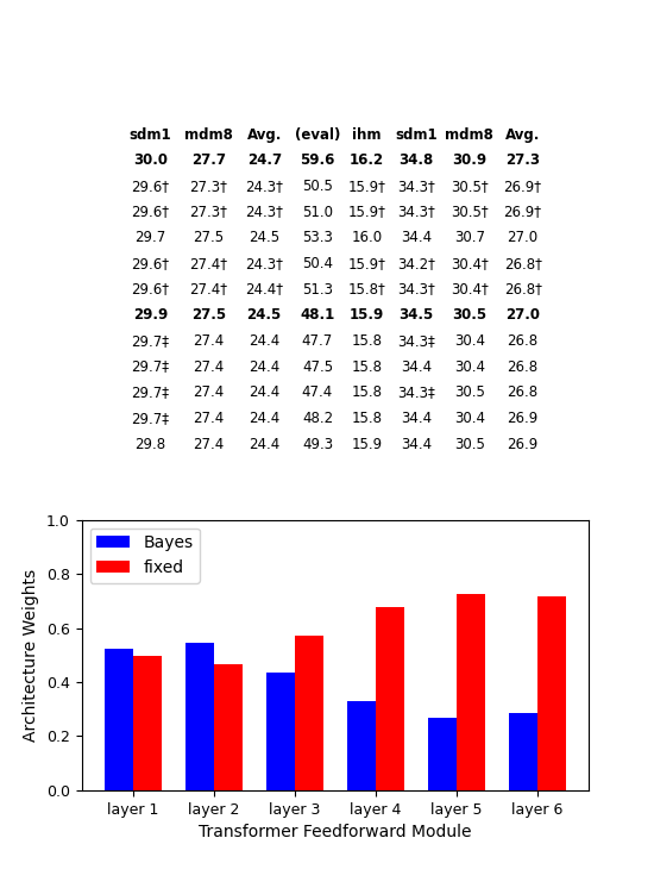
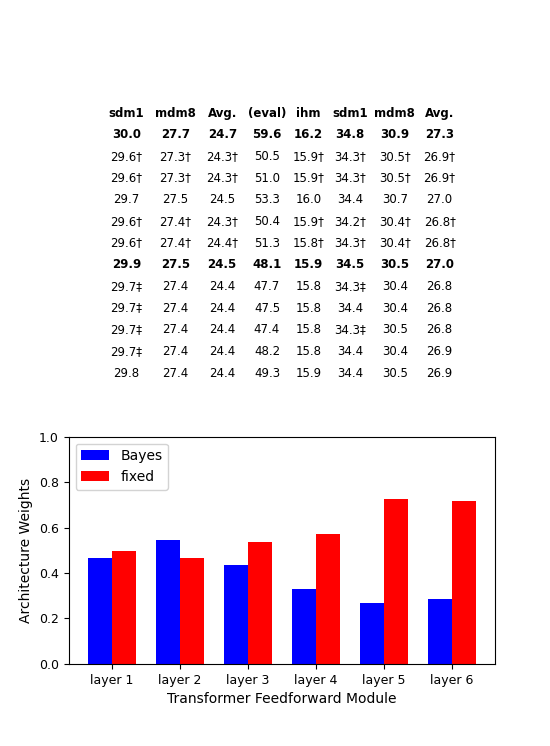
Bayes/layer 1: 0.525 -> 0.465
fixed/layer 3: 0.570 -> 0.535
fixed/layer 4: 0.675 -> 0.570
